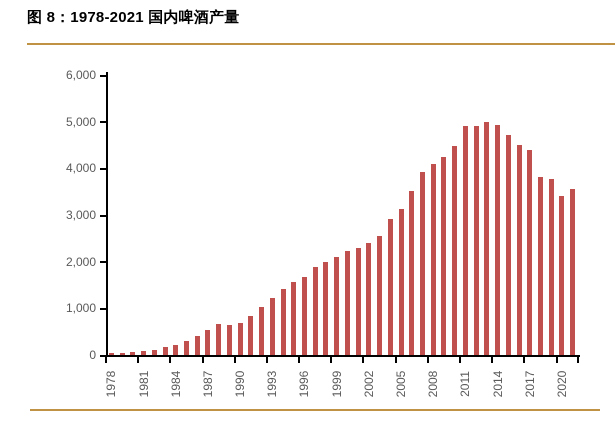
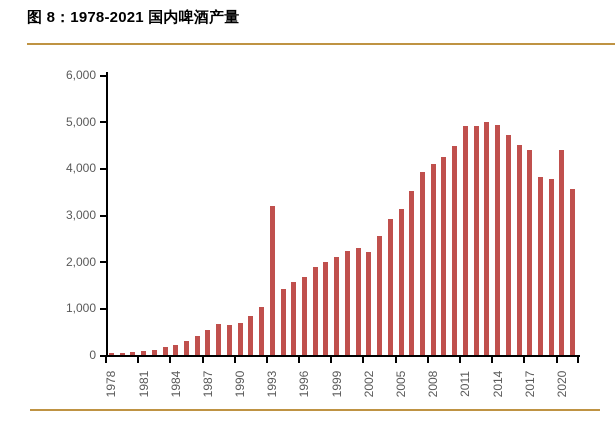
1993: 1200 -> 3200
2002: 2400 -> 2200
2020: 3400 -> 4400
